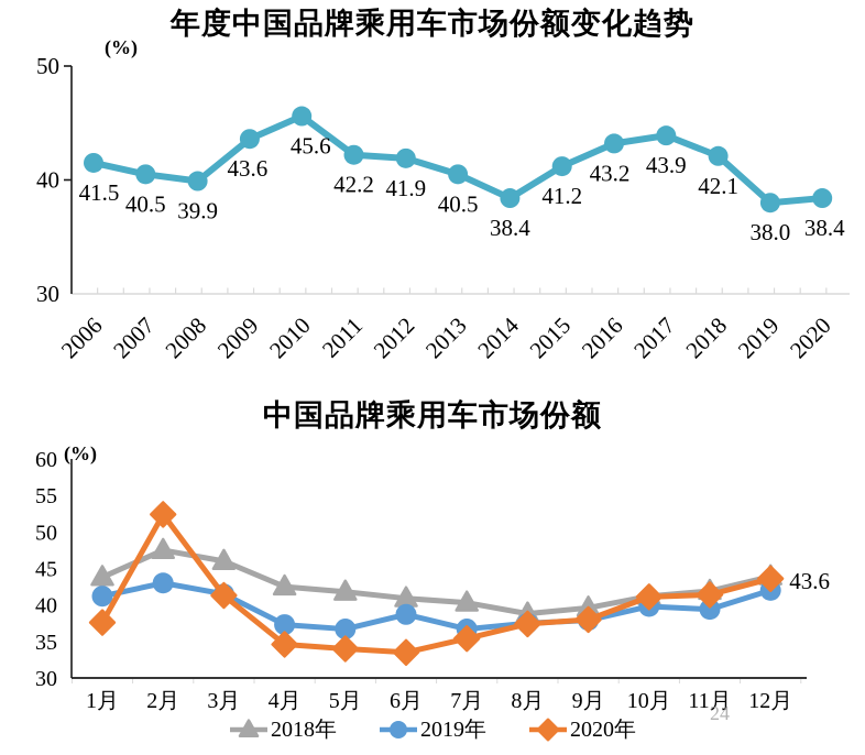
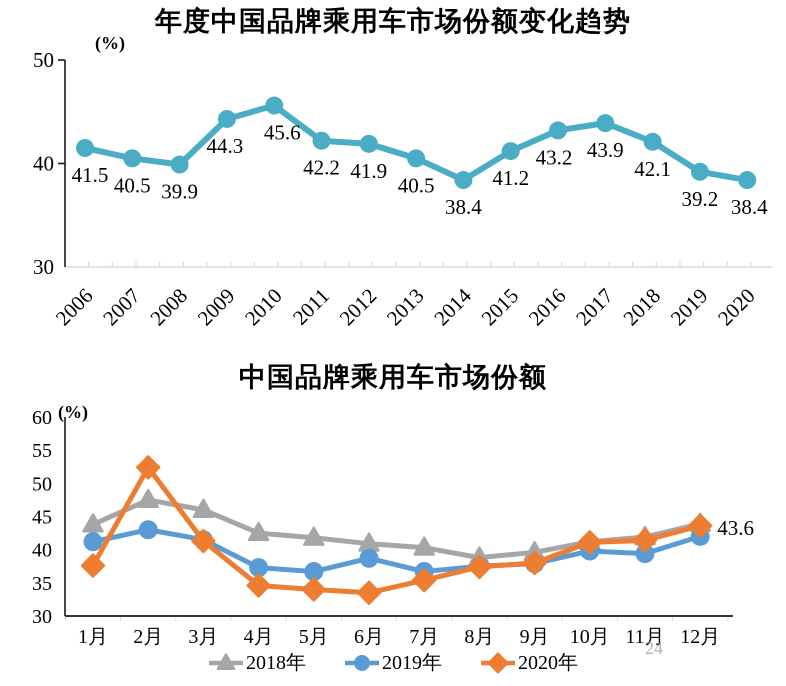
年度中国品牌乘用车市场份额变化趋势/2009: 43.6 -> 44.3
年度中国品牌乘用车市场份额变化趋势/2019: 38.0 -> 39.2
